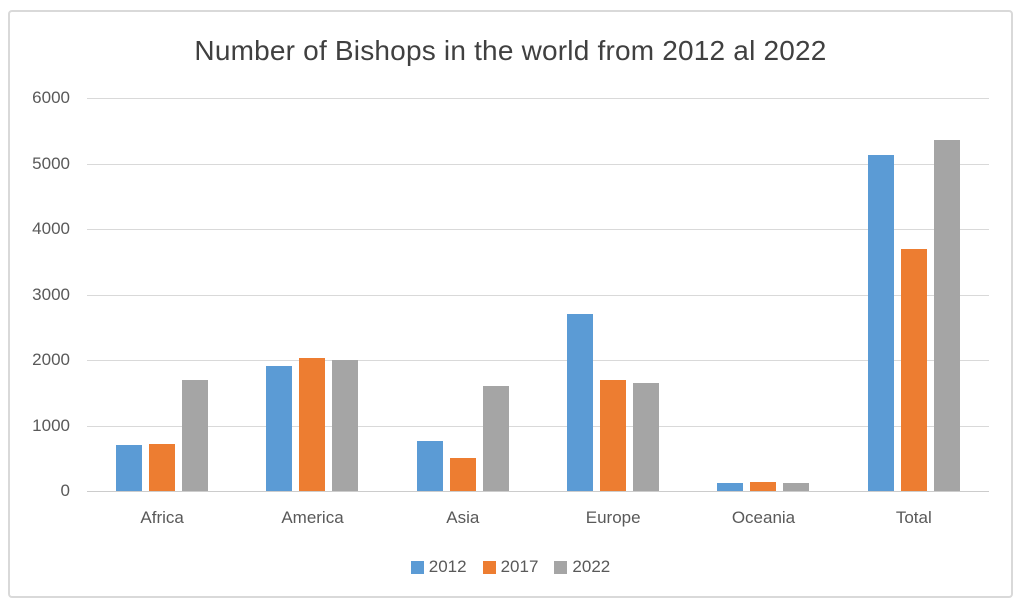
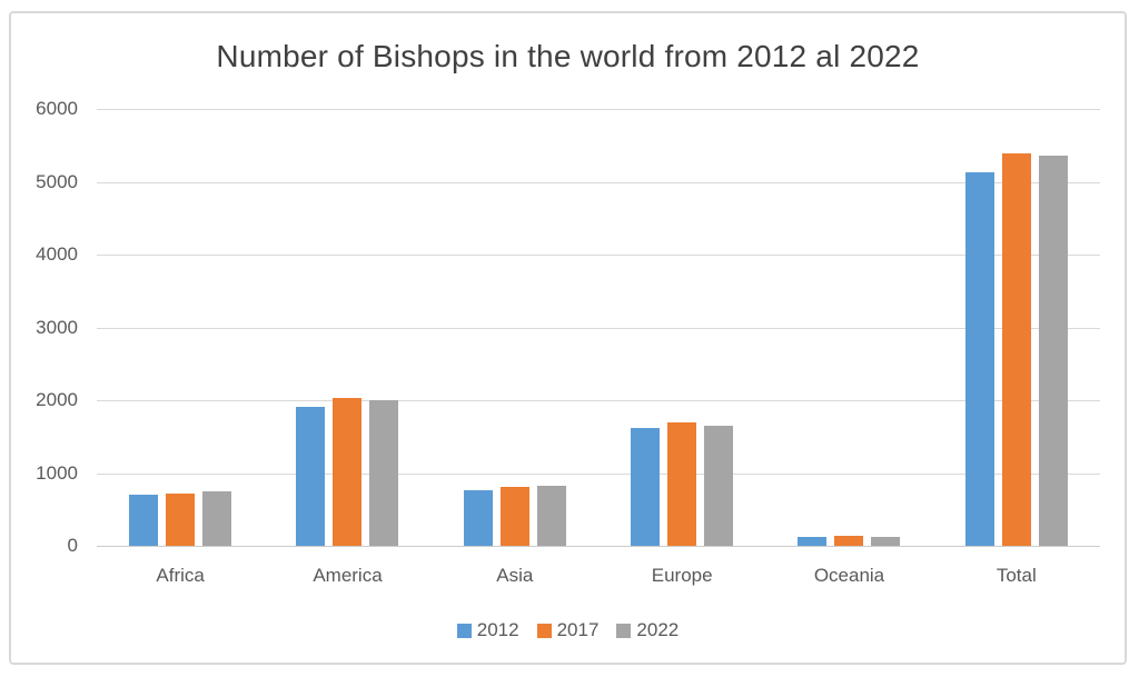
2022/Africa: 1700 -> 700
2017/Asia: 500 -> 800
2022/Asia: 1600 -> 800
2012/Europe: 2700 -> 1600
2017/Total: 3700 -> 5400
